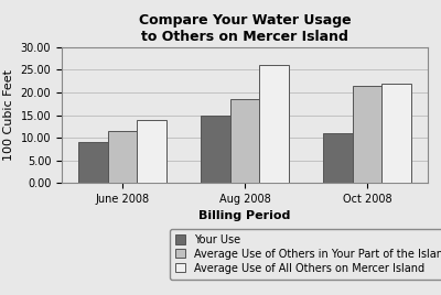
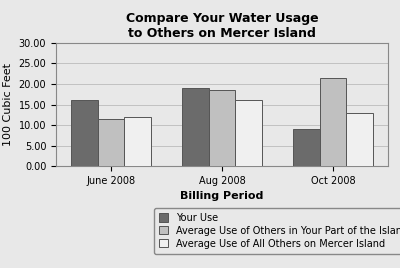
Your Use/June 2008: 9 -> 16
Average Use of All Others on Mercer Island/June 2008: 14 -> 12
Your Use/Aug 2008: 15 -> 19
Average Use of All Others on Mercer Island/Aug 2008: 26 -> 16
Your Use/Oct 2008: 11 -> 9
Average Use of All Others on Mercer Island/Oct 2008: 22 -> 13
